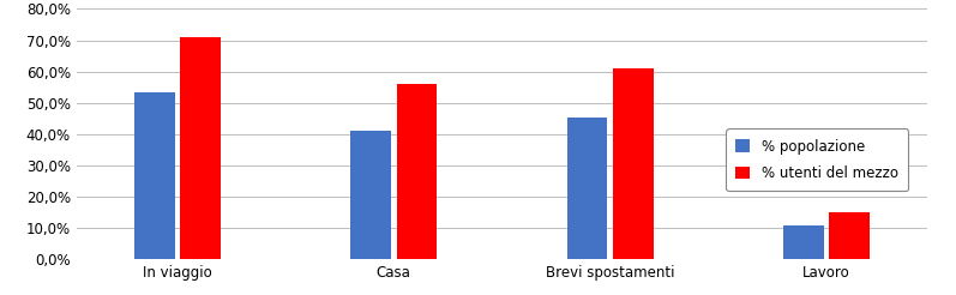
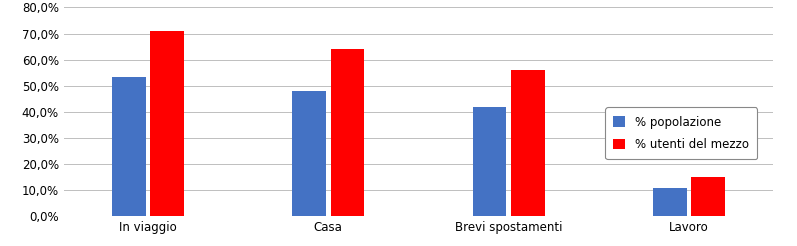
% popolazione/Casa: 41,0% -> 48,0%
% utenti del mezzo/Casa: 56% -> 64%
% popolazione/Brevi spostamenti: 45,5% -> 42,0%
% utenti del mezzo/Brevi spostamenti: 61% -> 56%
